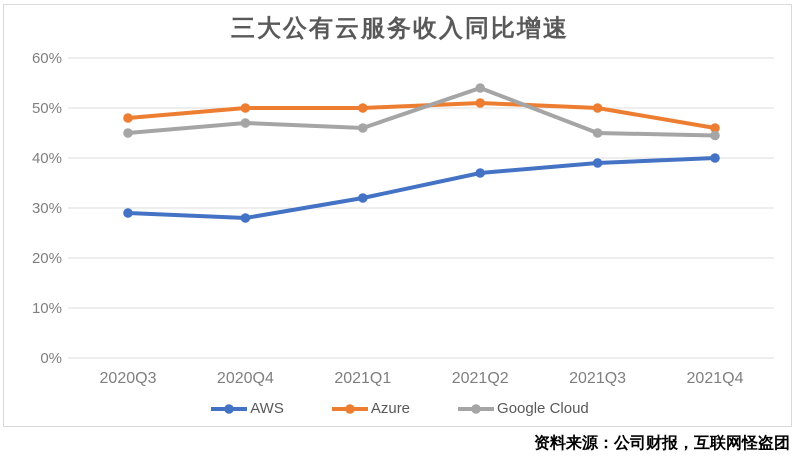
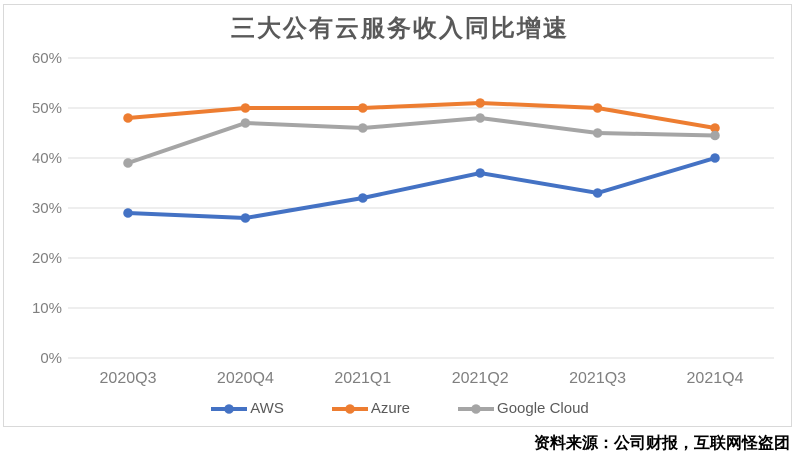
Google Cloud/2020Q3: 45% -> 39%
Google Cloud/2021Q2: 54% -> 48%
AWS/2021Q3: 39% -> 33%
